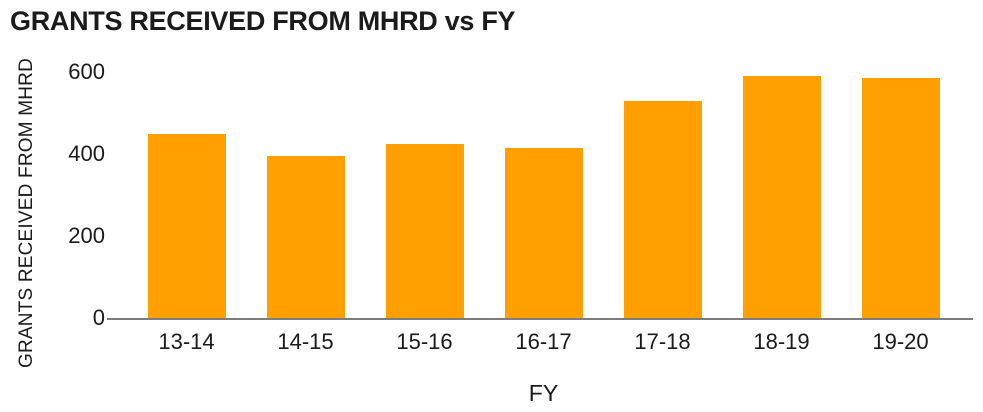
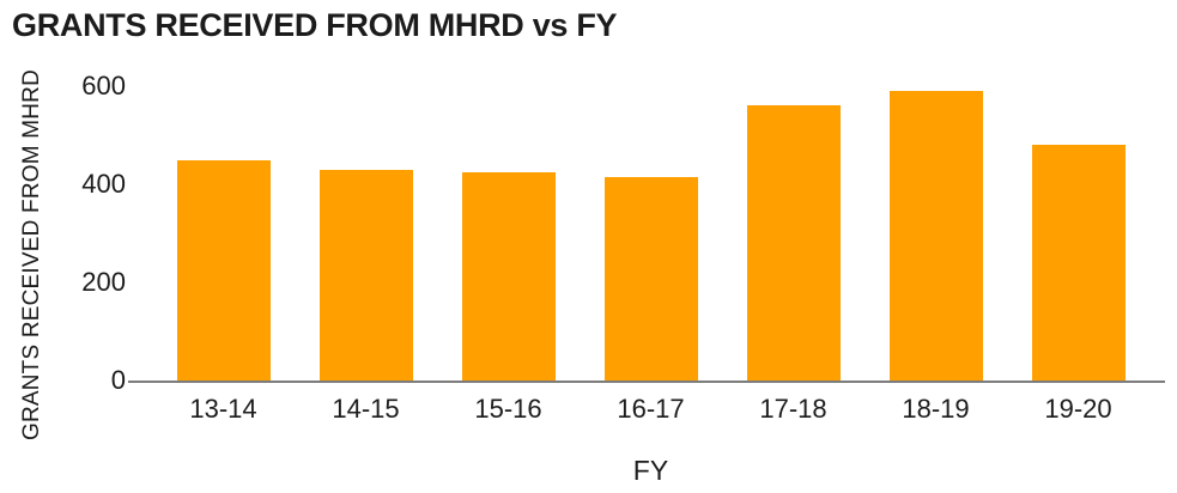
14-15: 400 -> 430
17-18: 530 -> 560
19-20: 580 -> 480
